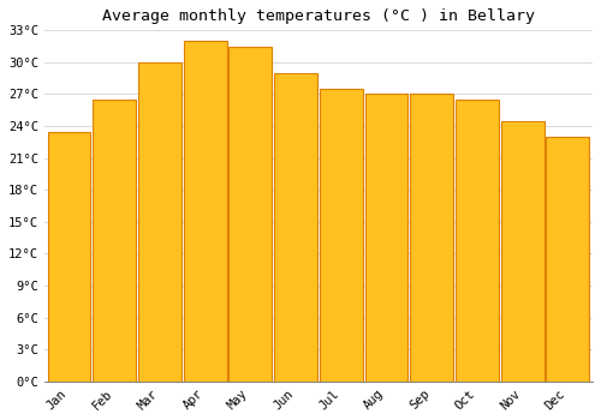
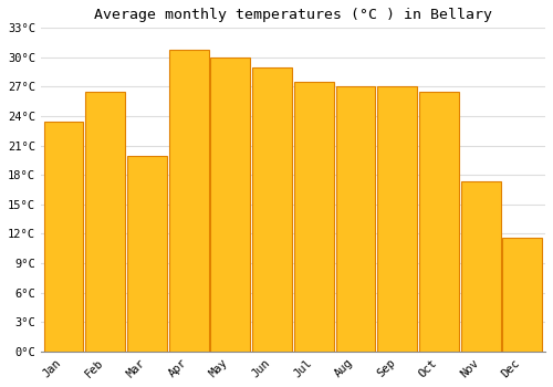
Mar: 30.0°C -> 20.0°C
Apr: 32.0°C -> 30.8°C
May: 31.5°C -> 30.0°C
Nov: 24.5°C -> 17.4°C
Dec: 23.0°C -> 11.6°C
